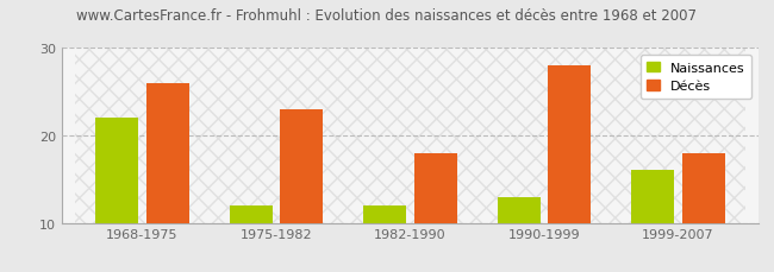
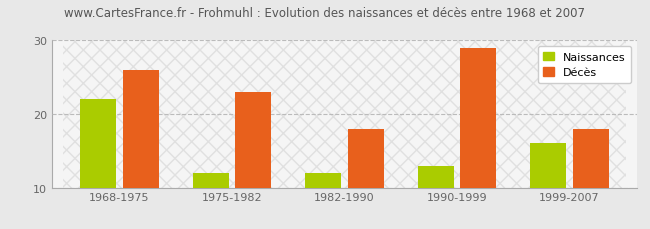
Décès/1990-1999: 28 -> 29
